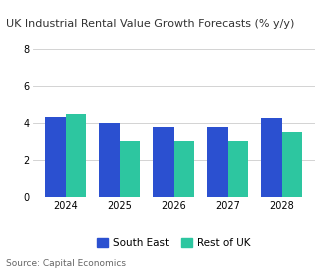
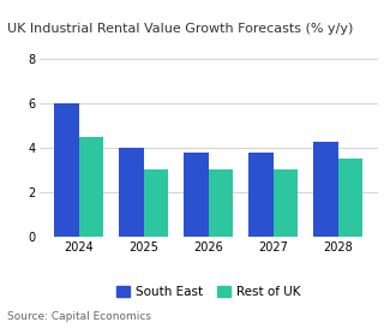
South East/2024: 4.3 -> 6.0
